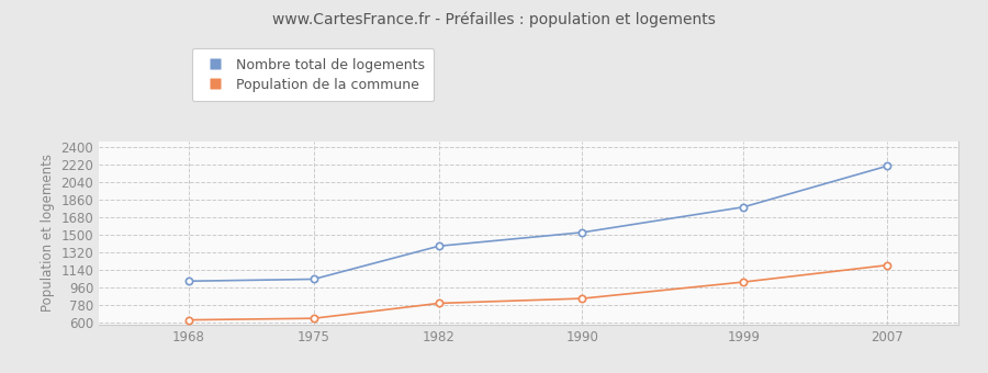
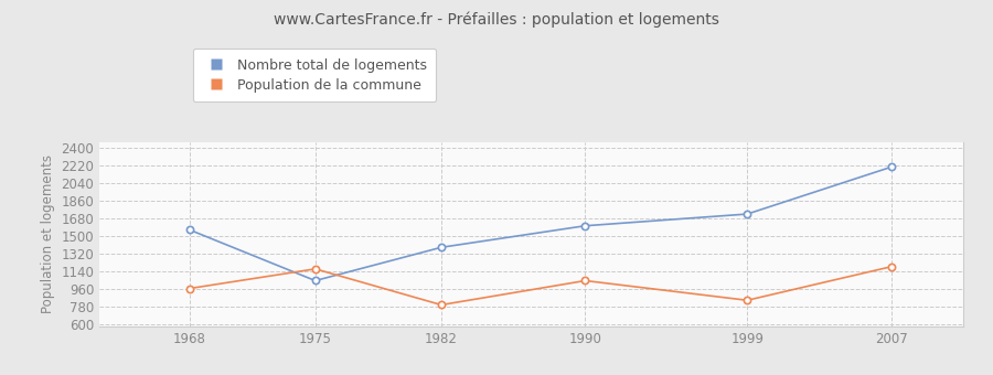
Nombre total de logements/1968: 1020 -> 1560
Population de la commune/1968: 620 -> 960
Population de la commune/1975: 640 -> 1160
Nombre total de logements/1990: 1520 -> 1600
Population de la commune/1990: 840 -> 1040
Nombre total de logements/1999: 1780 -> 1720
Population de la commune/1999: 1010 -> 840
